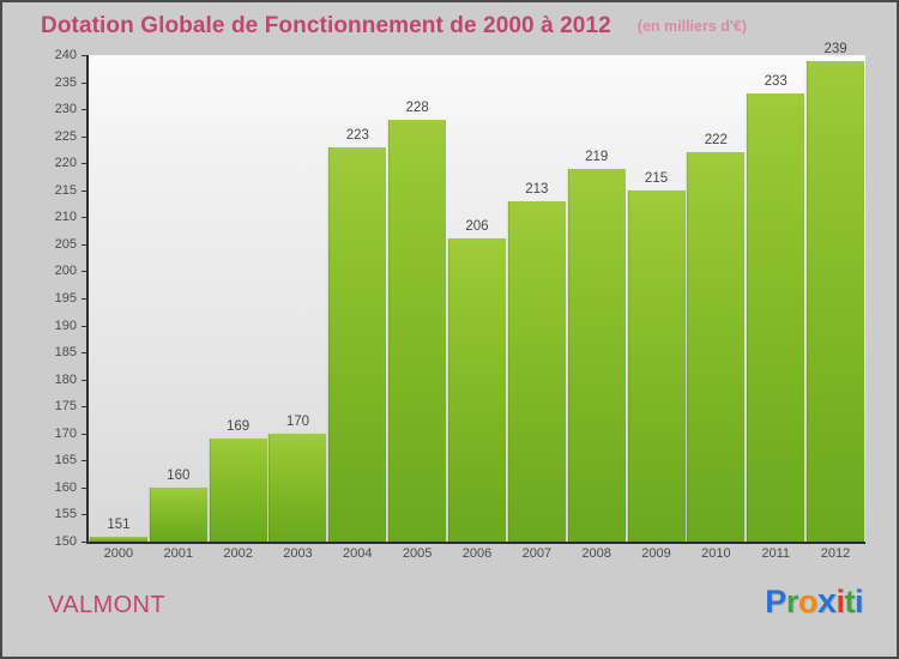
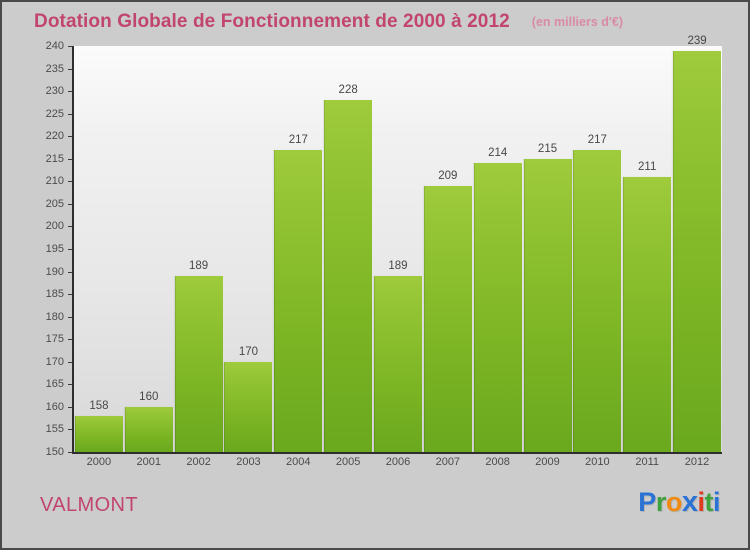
2000: 151 -> 158
2002: 169 -> 189
2004: 223 -> 217
2006: 206 -> 189
2007: 213 -> 209
2008: 219 -> 214
2010: 222 -> 217
2011: 233 -> 211
